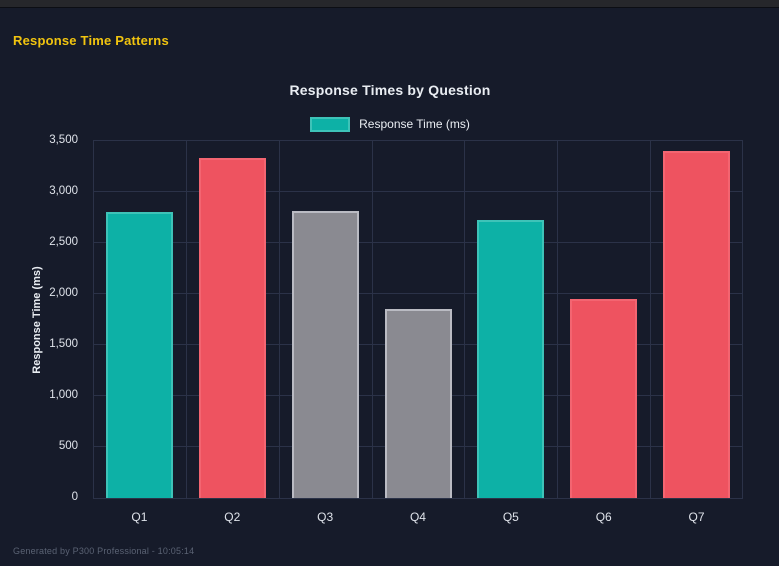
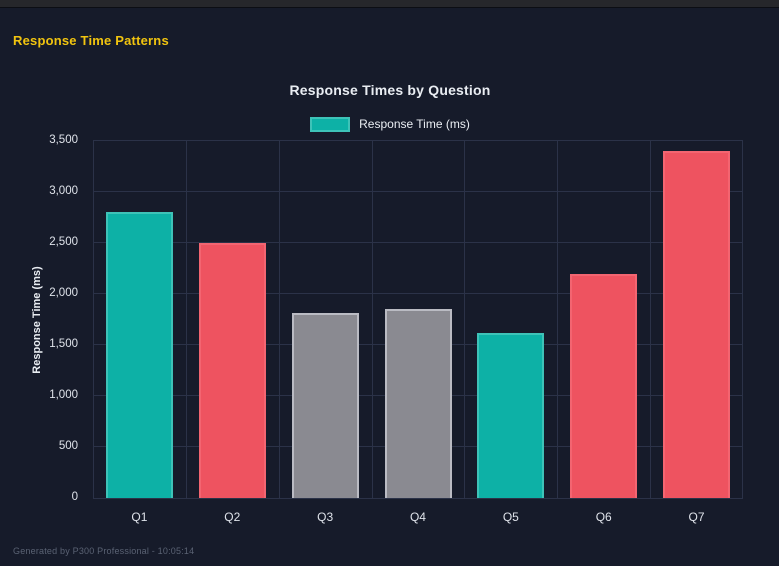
Q2: 3330 -> 2500
Q3: 2810 -> 1810
Q5: 2730 -> 1620
Q6: 1950 -> 2200
